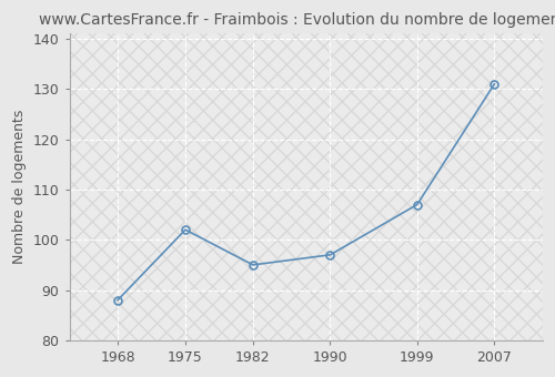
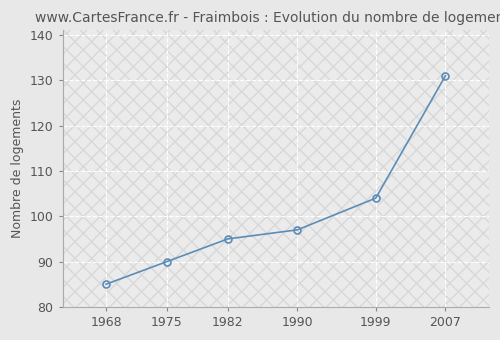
1968: 88 -> 85
1975: 102 -> 90
1999: 107 -> 104
